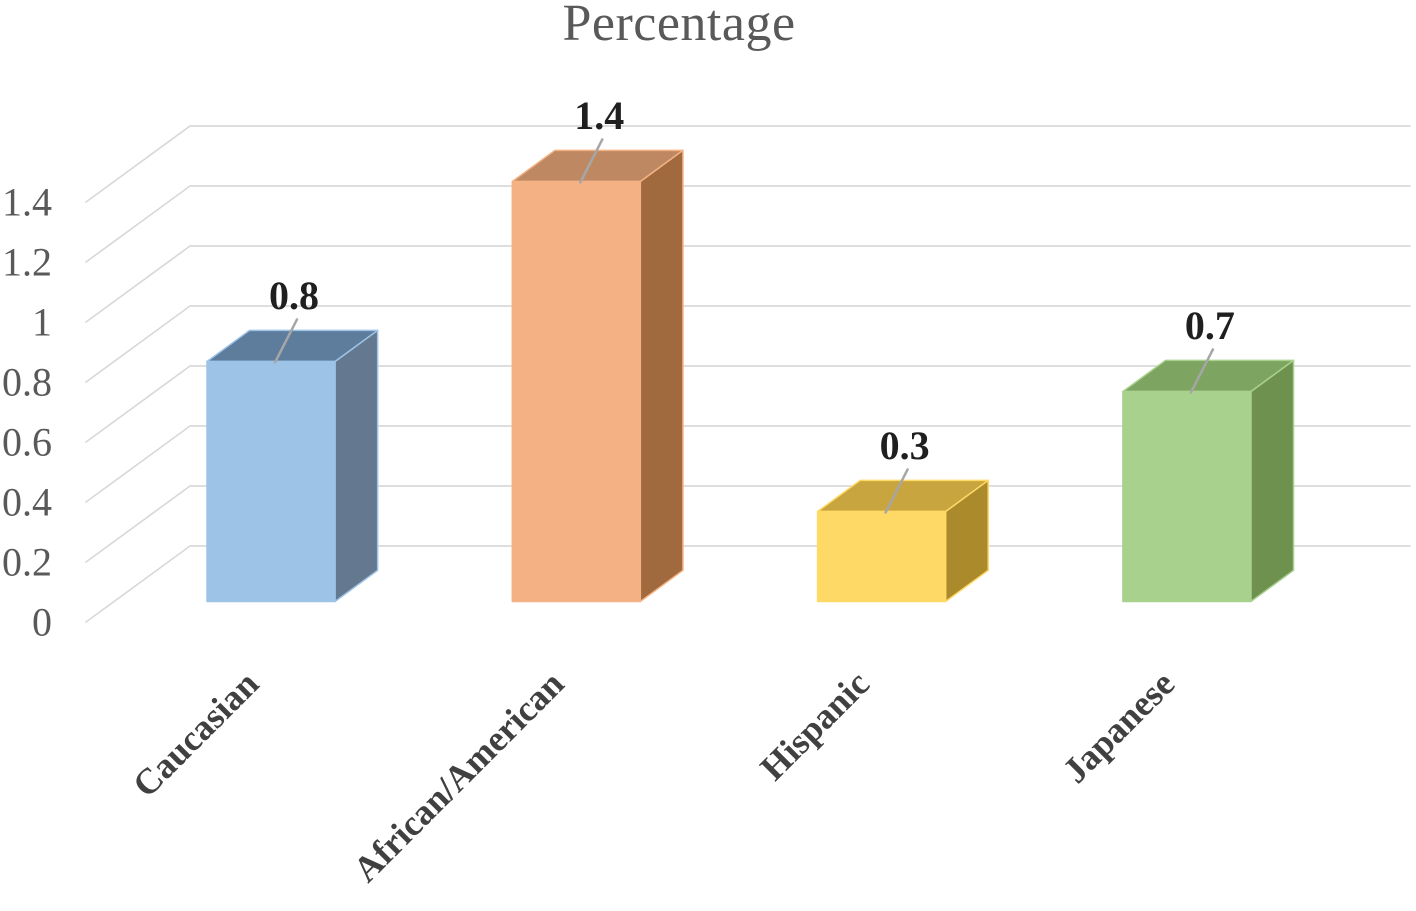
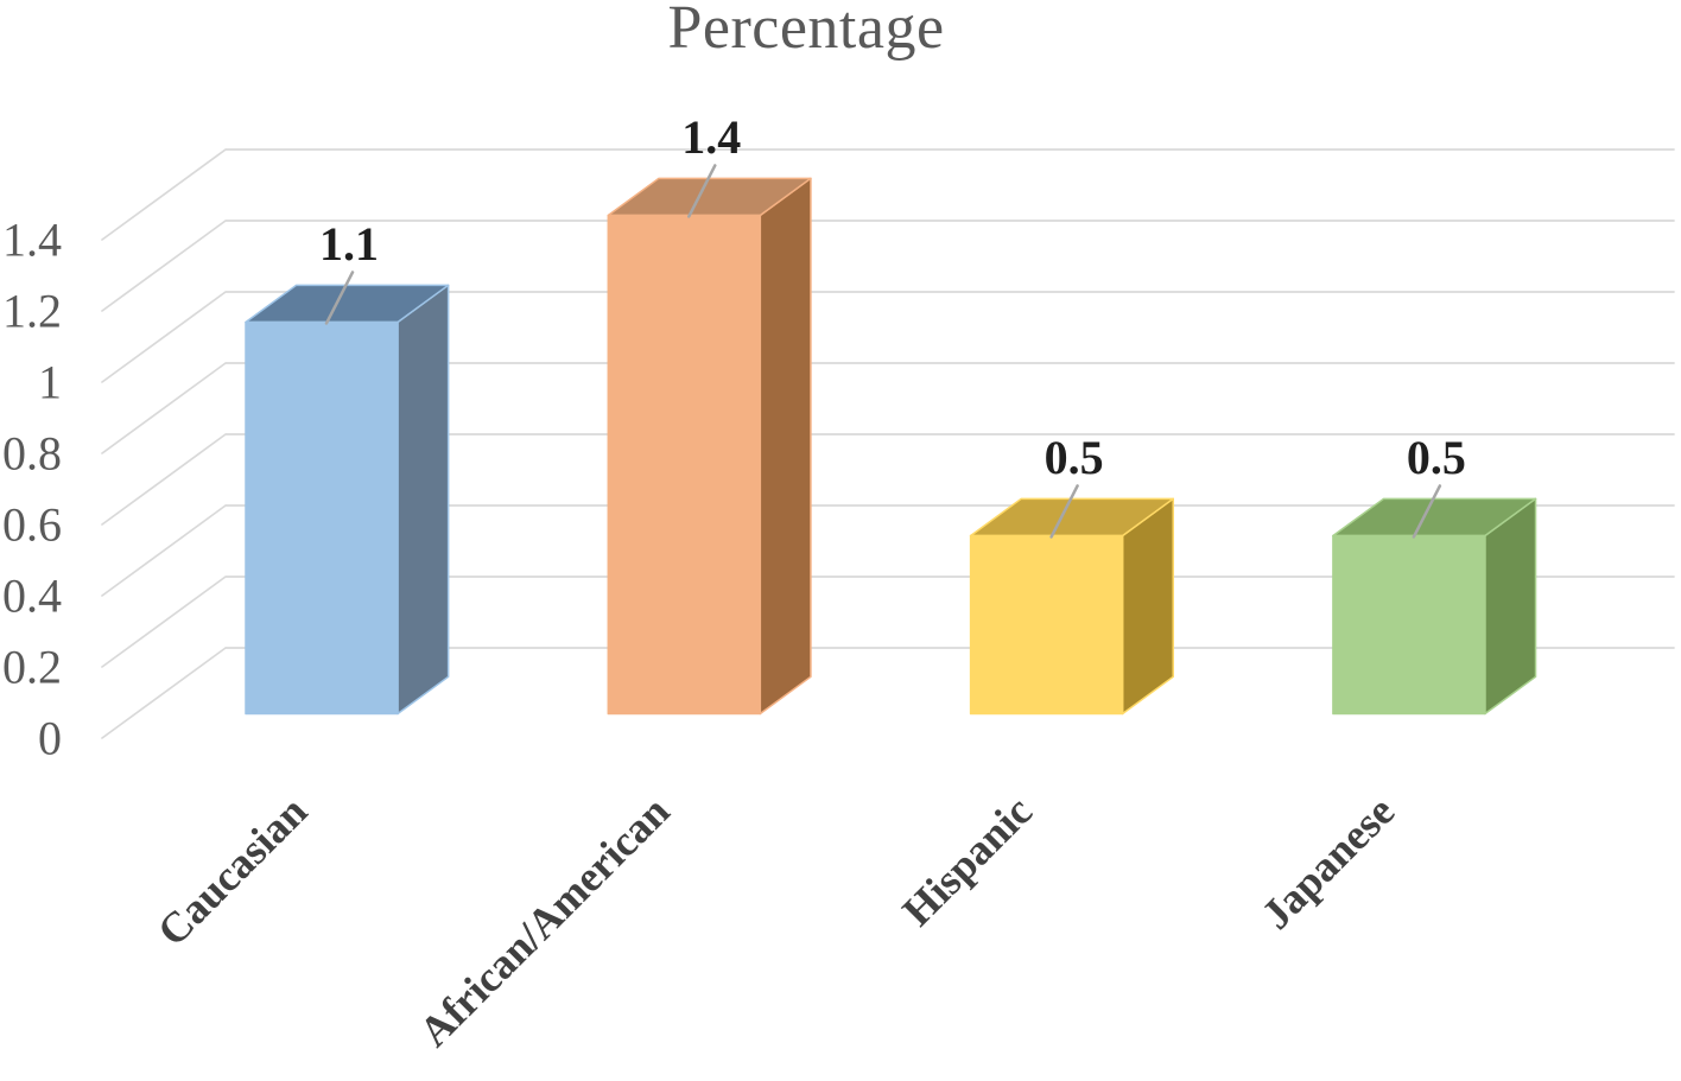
Caucasian: 0.8 -> 1.1
Hispanic: 0.3 -> 0.5
Japanese: 0.7 -> 0.5
